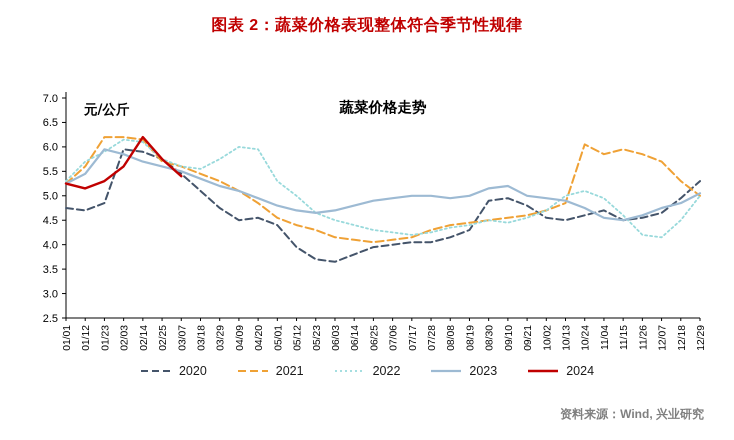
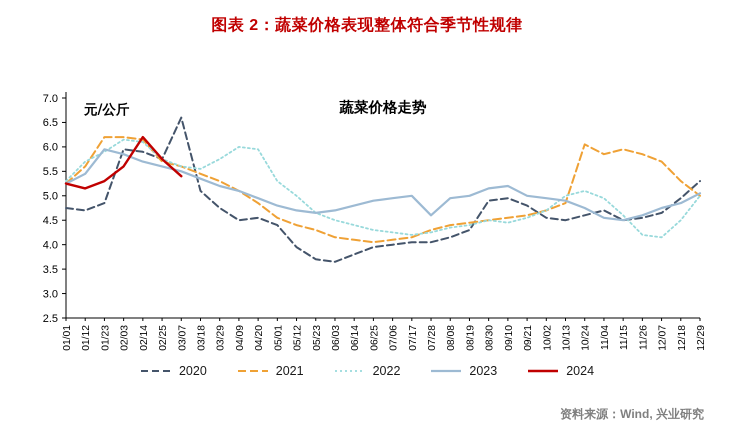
2020/03/07: 5.5 -> 6.6
2023/07/28: 5.0 -> 4.6
